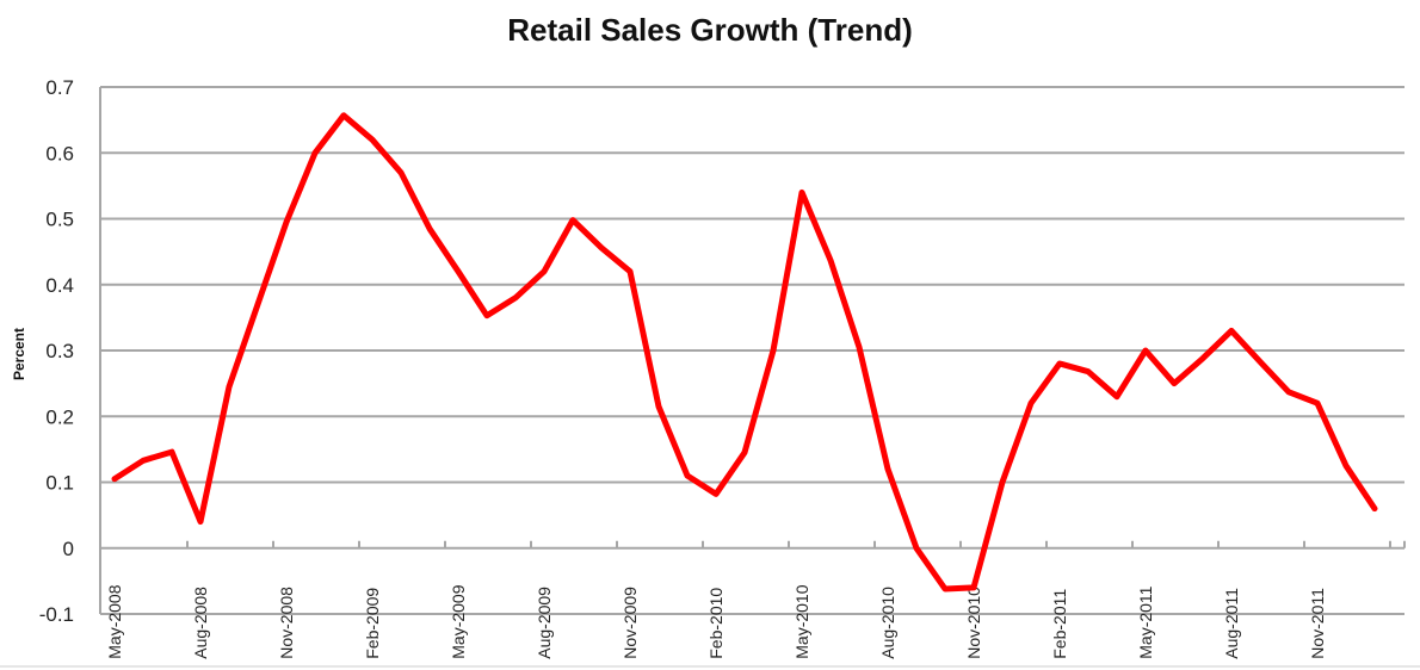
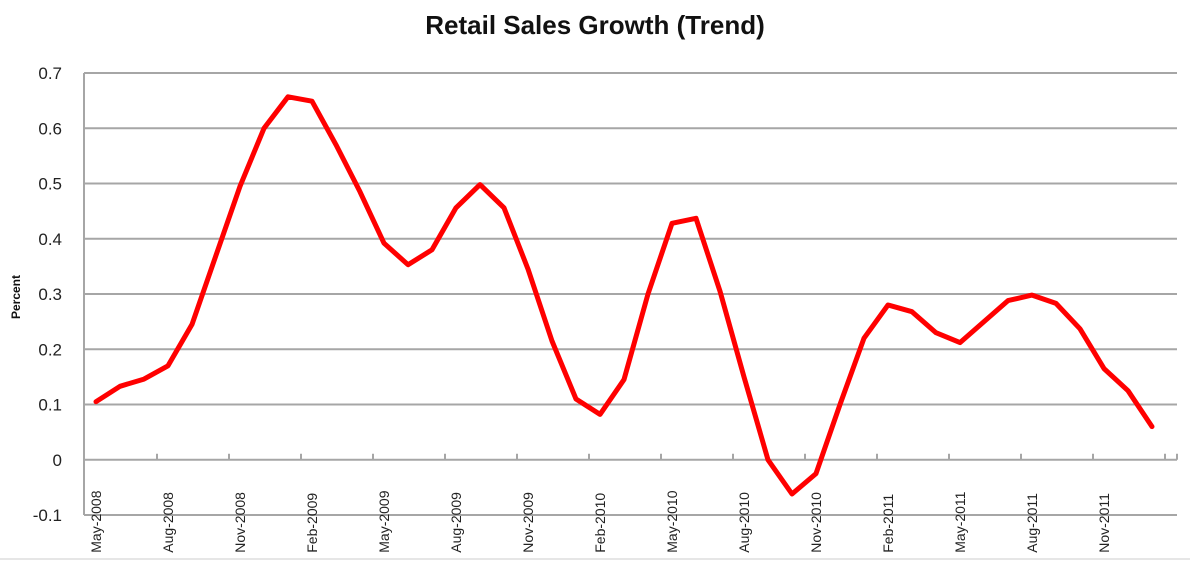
Aug-2008: 0.04 -> 0.17
Feb-2009: 0.62 -> 0.65
May-2009: 0.42 -> 0.39
Aug-2009: 0.42 -> 0.46
Nov-2009: 0.42 -> 0.34
May-2010: 0.54 -> 0.43
Aug-2010: 0.12 -> 0.15
Nov-2010: -0.06 -> -0.03
May-2011: 0.30 -> 0.21
Aug-2011: 0.33 -> 0.30
Nov-2011: 0.22 -> 0.17
